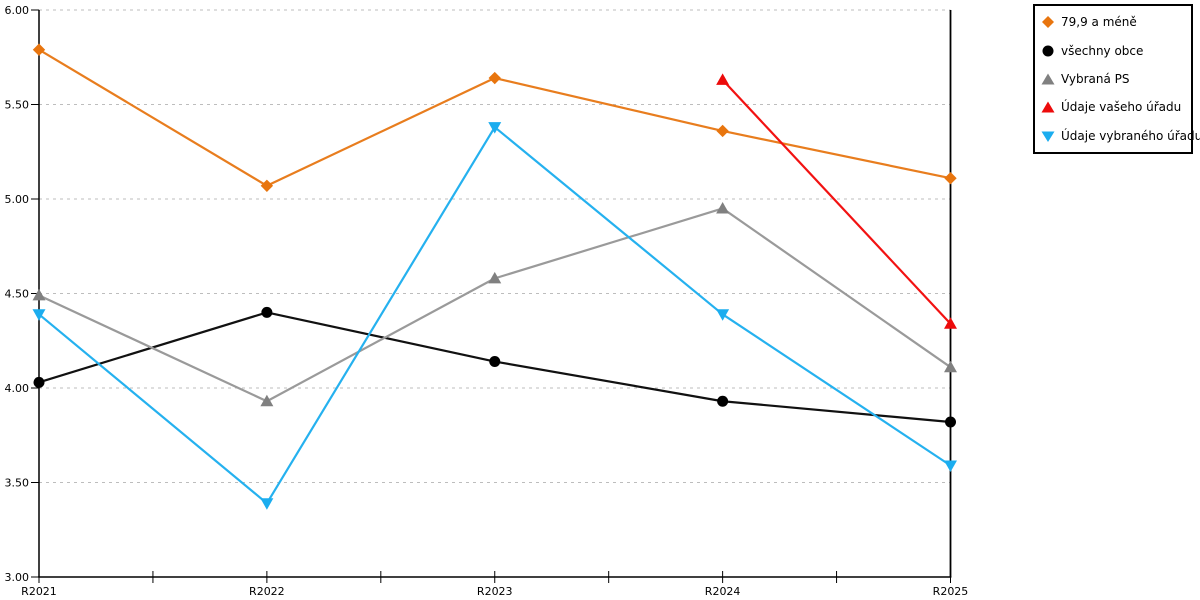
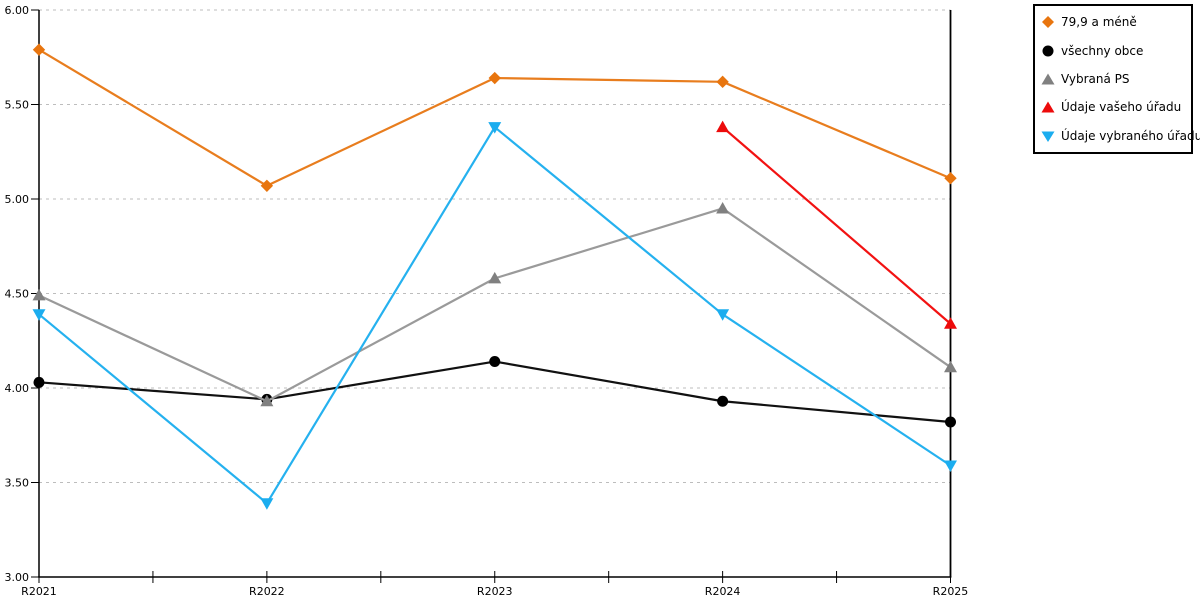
všechny obce/R2022: 4.40 -> 3.94
79,9 a méně/R2024: 5.36 -> 5.62
Údaje vašeho úřadu/R2024: 5.63 -> 5.38
